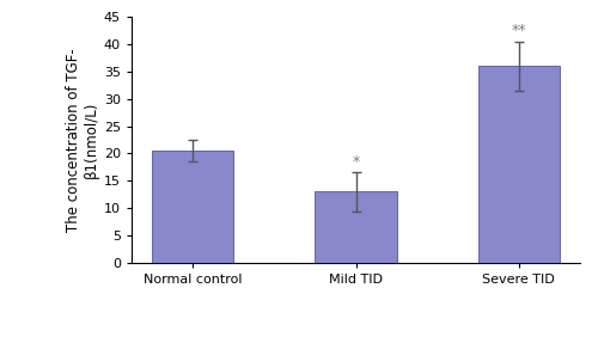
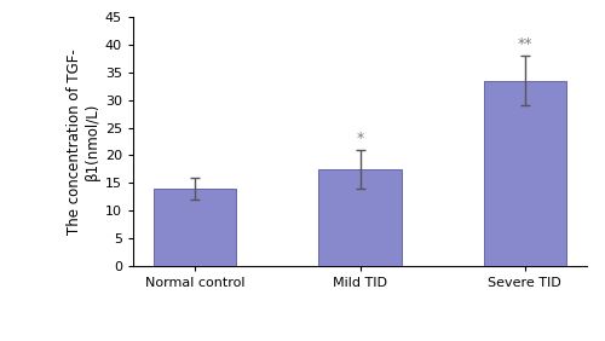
Normal control: 20.5 -> 14.0
Mild TID: 13.0 -> 17.5
Severe TID: 36.0 -> 33.5
